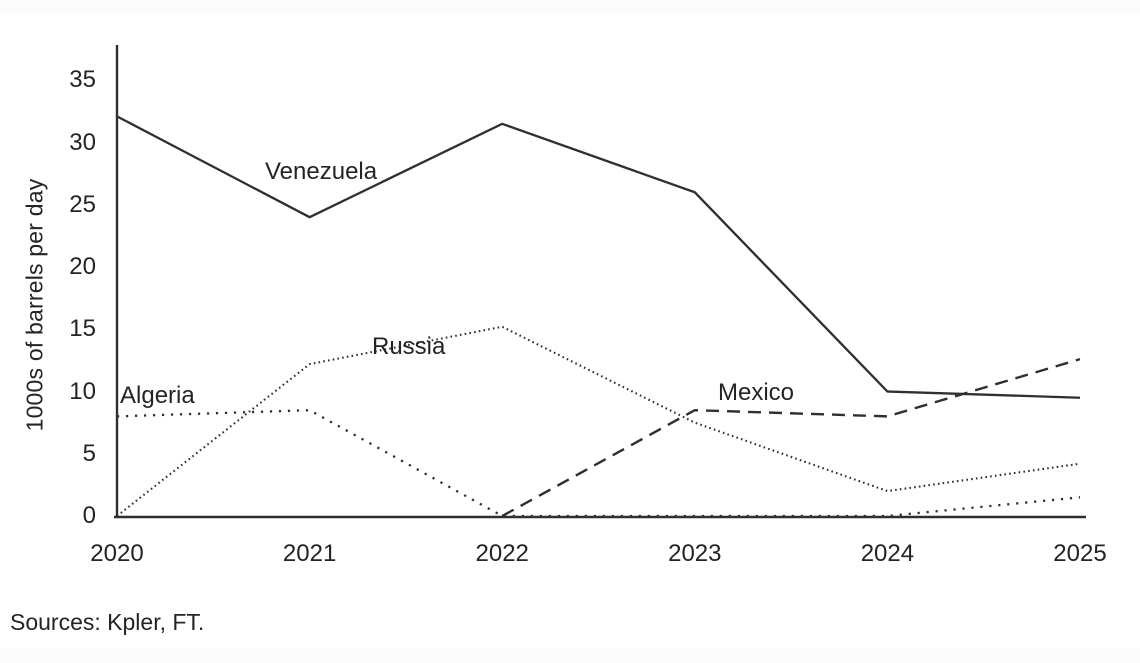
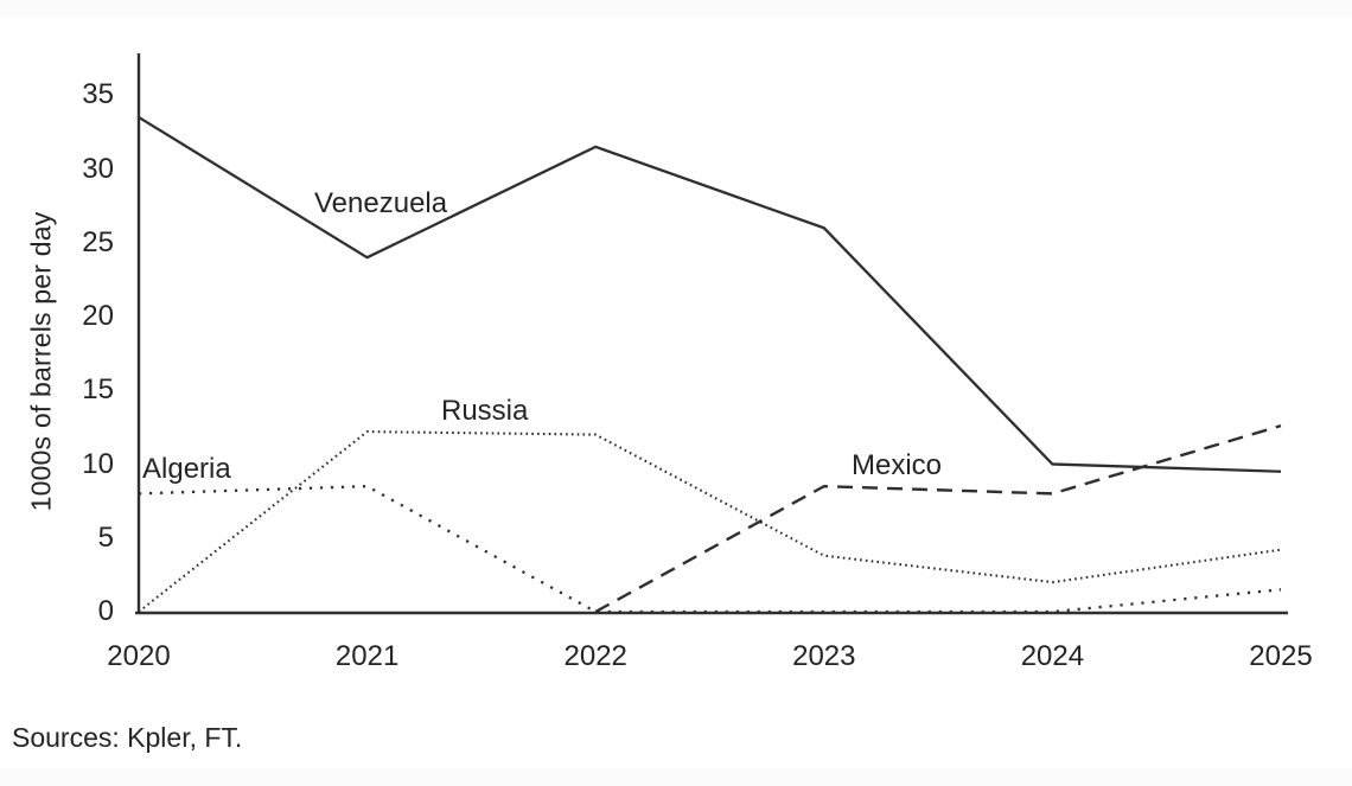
Venezuela/2020: 32.1 -> 33.5
Russia/2022: 15.2 -> 12.0
Russia/2023: 7.5 -> 3.8
